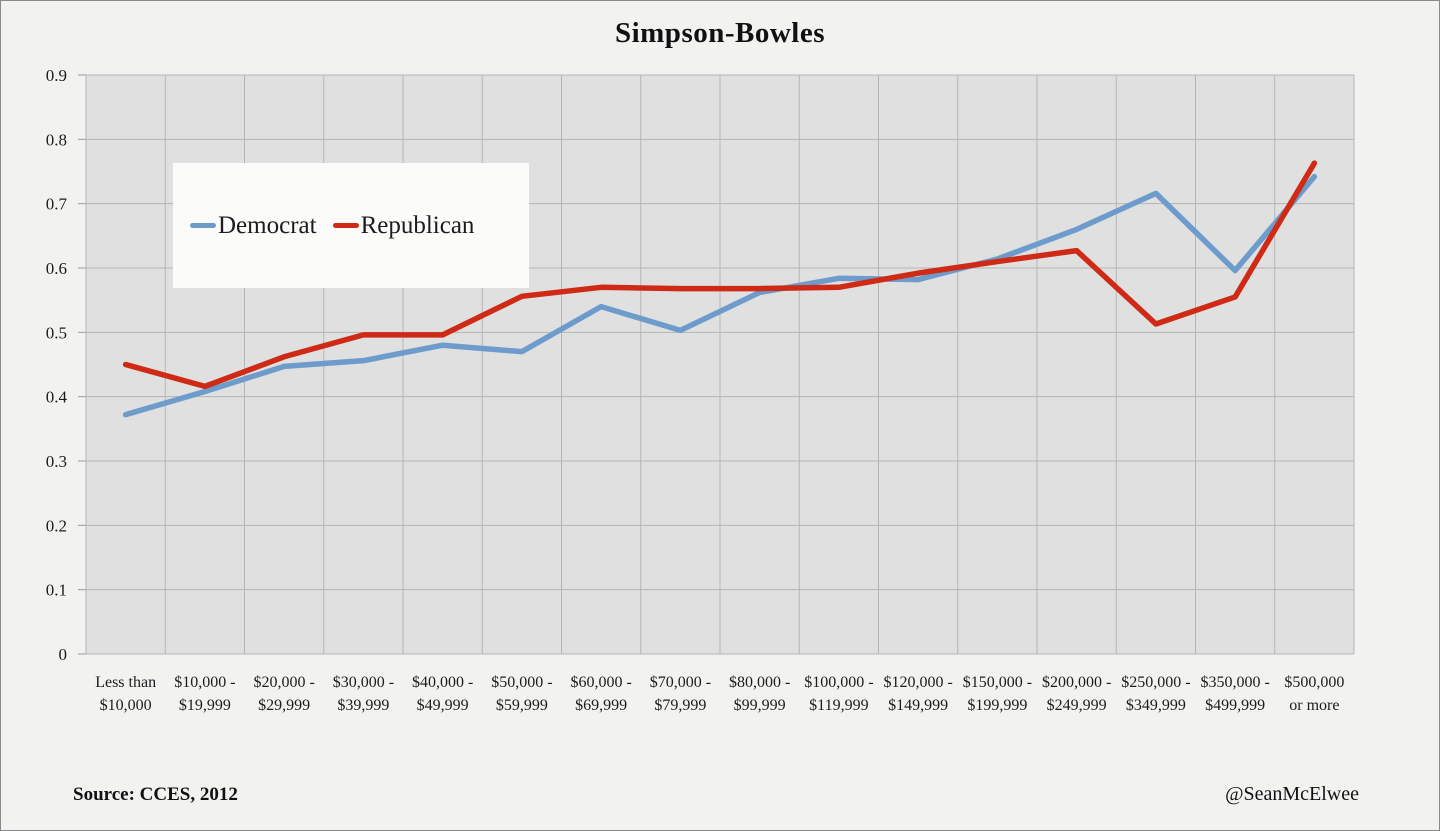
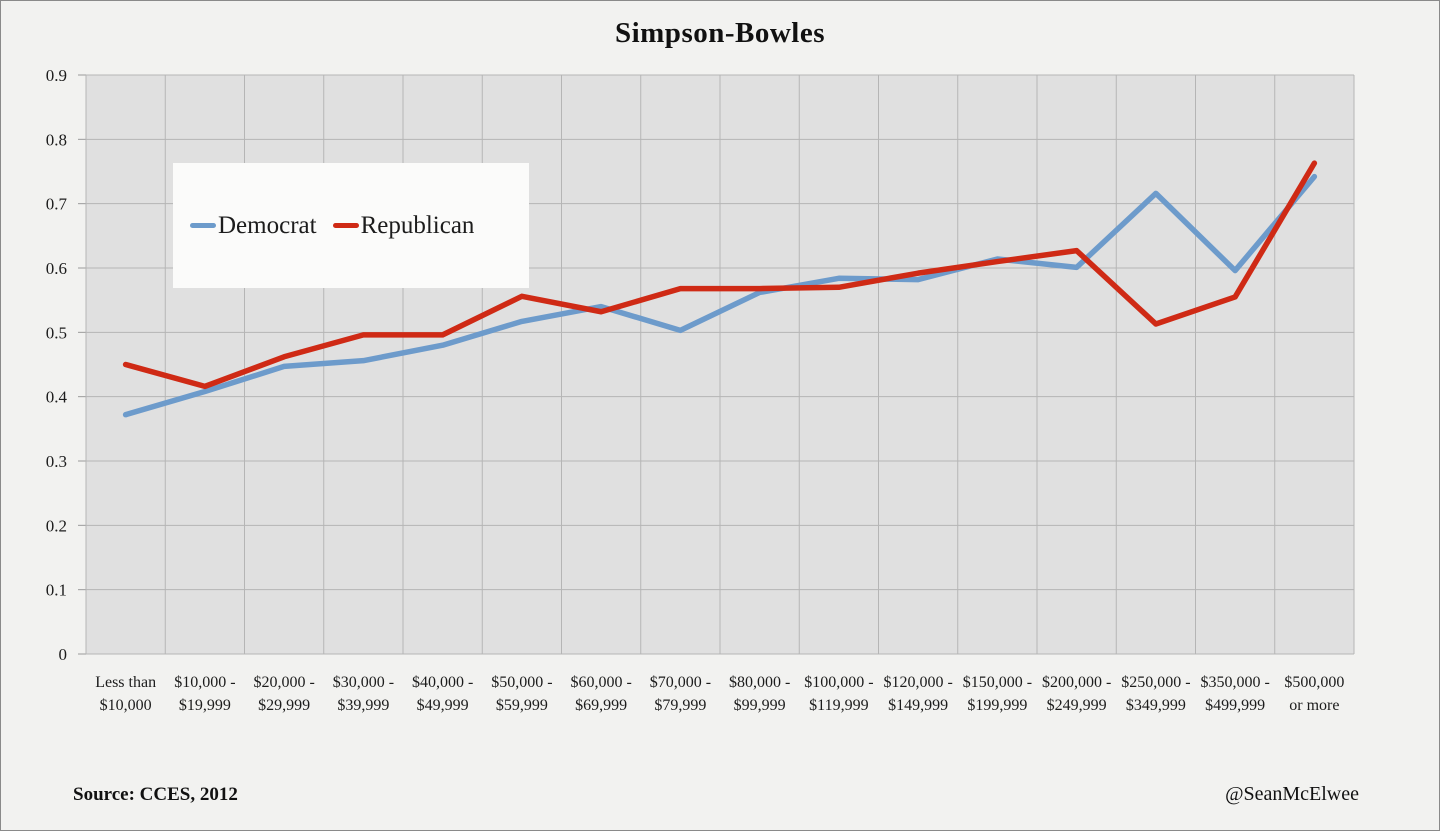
Democrat/$50,000 - $59,999: 0.47 -> 0.52
Republican/$60,000 - $69,999: 0.57 -> 0.53
Democrat/$200,000 - $249,999: 0.66 -> 0.60
